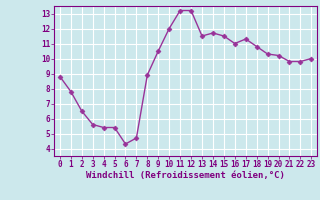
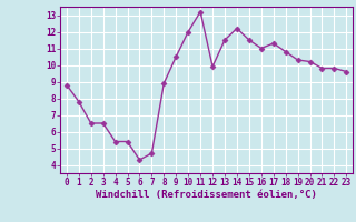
3: 5.6 -> 6.5
12: 13.2 -> 9.9
14: 11.7 -> 12.2
23: 10.0 -> 9.6
